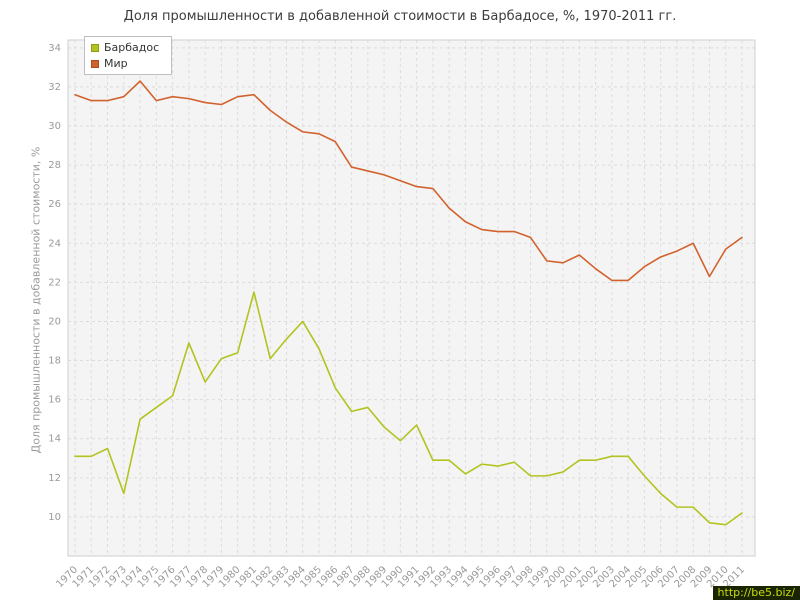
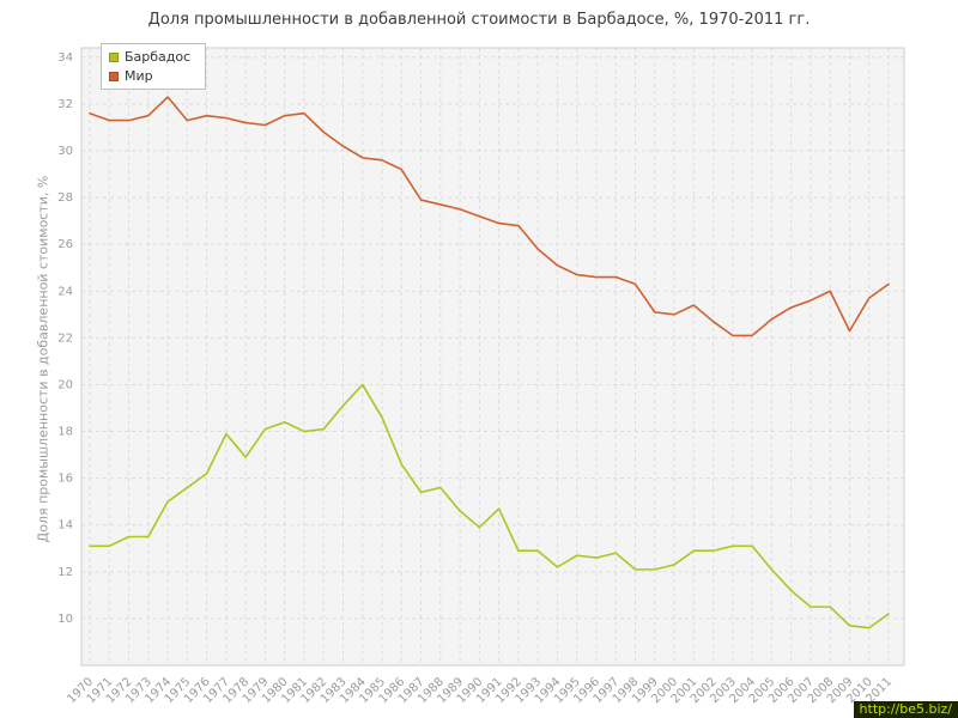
Барбадос/1973: 11.2 -> 13.5
Барбадос/1977: 18.9 -> 17.9
Барбадос/1981: 21.5 -> 18.0
